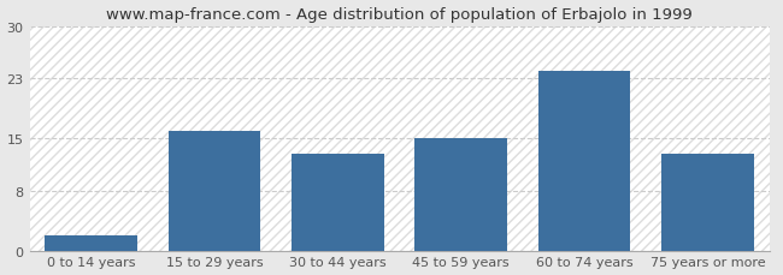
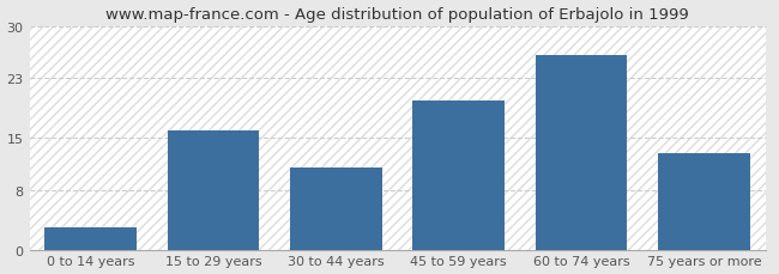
0 to 14 years: 2 -> 3
30 to 44 years: 13 -> 11
45 to 59 years: 15 -> 20
60 to 74 years: 24 -> 26
